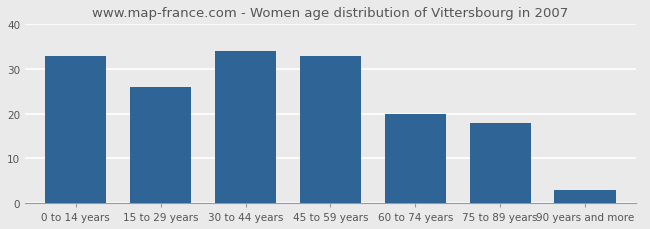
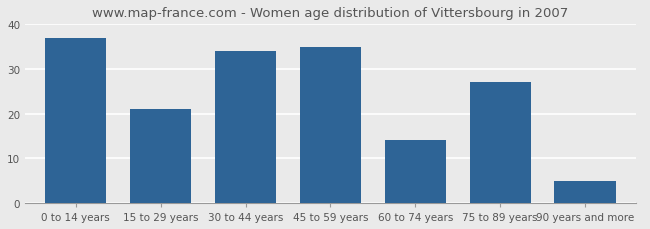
0 to 14 years: 33 -> 37
15 to 29 years: 26 -> 21
45 to 59 years: 33 -> 35
60 to 74 years: 20 -> 14
75 to 89 years: 18 -> 27
90 years and more: 3 -> 5
